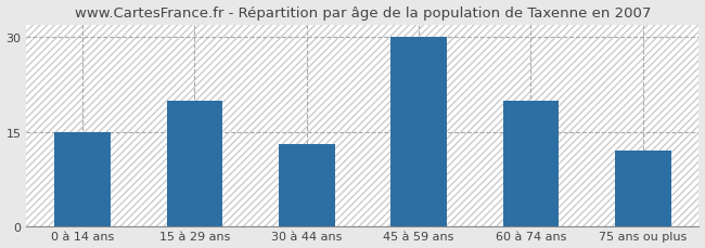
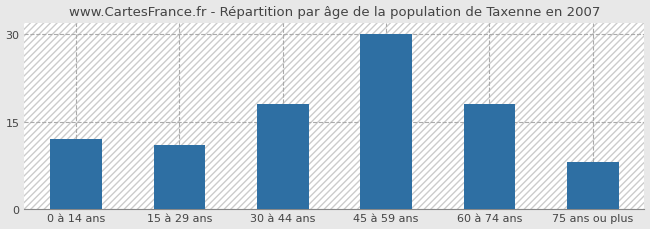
0 à 14 ans: 15 -> 12
15 à 29 ans: 20 -> 11
30 à 44 ans: 13 -> 18
60 à 74 ans: 20 -> 18
75 ans ou plus: 12 -> 8
